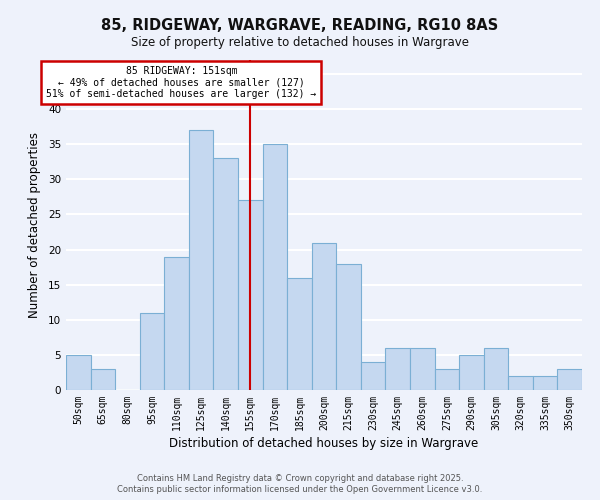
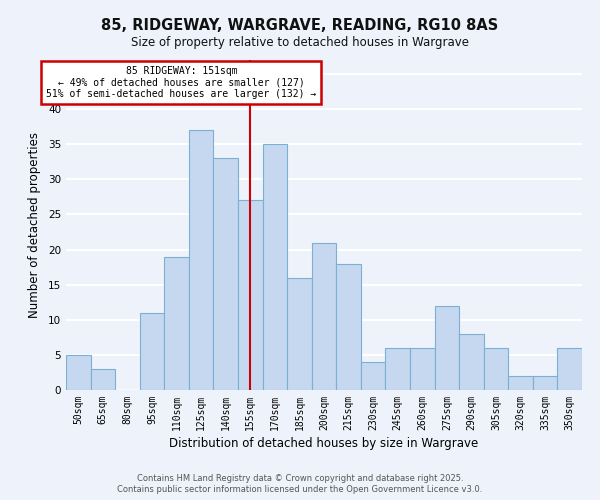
275sqm: 3 -> 12
290sqm: 5 -> 8
350sqm: 3 -> 6
